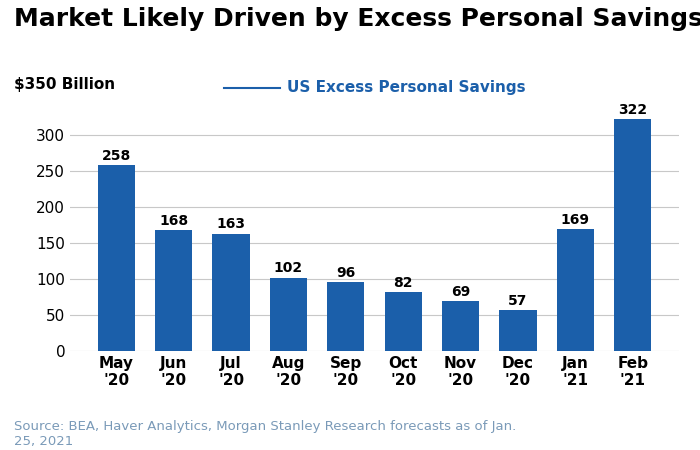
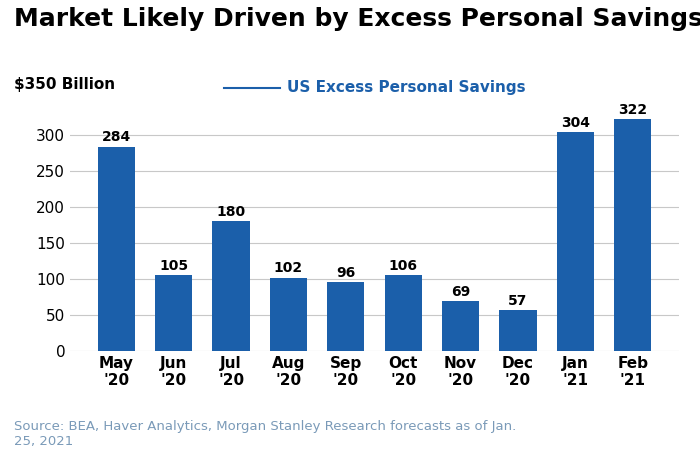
May '20: 258 -> 284
Jun '20: 168 -> 105
Jul '20: 163 -> 180
Oct '20: 82 -> 106
Jan '21: 169 -> 304
